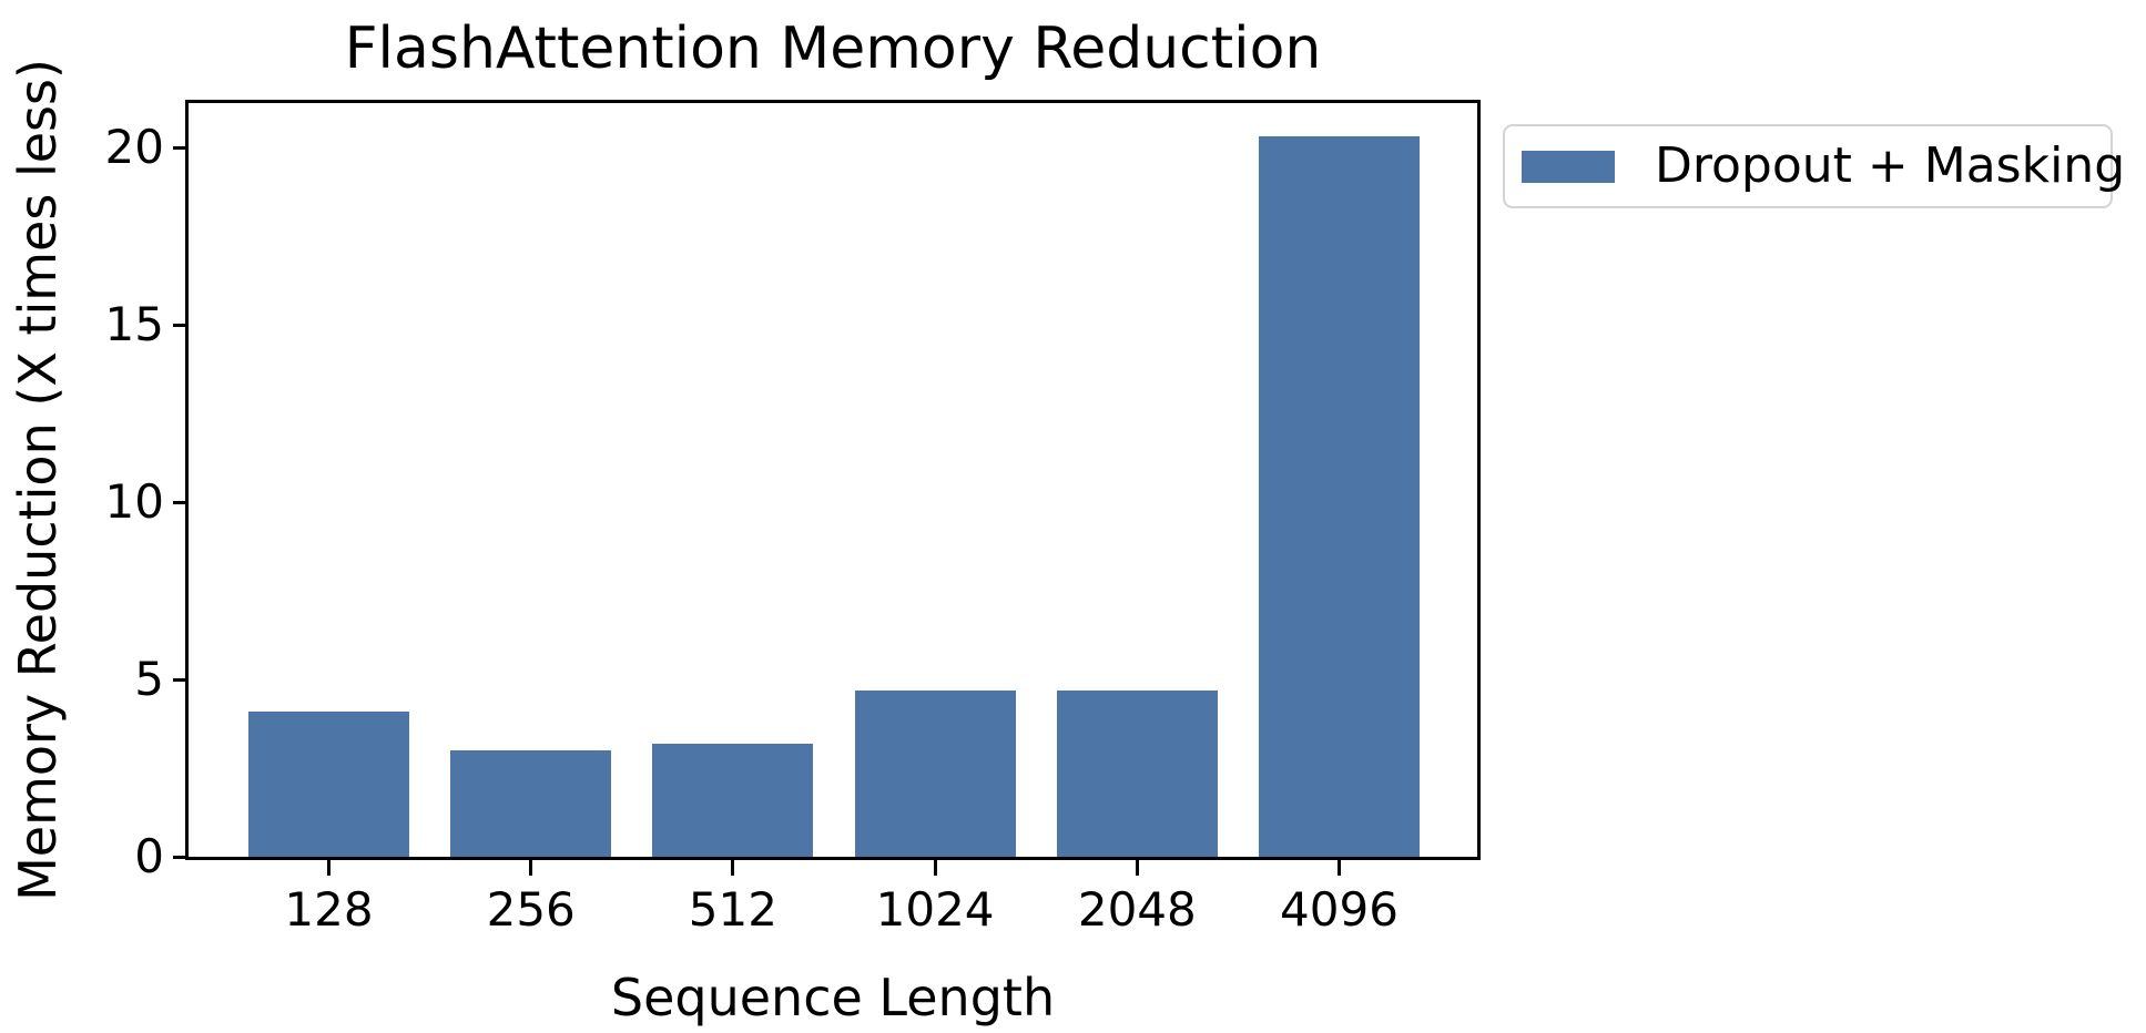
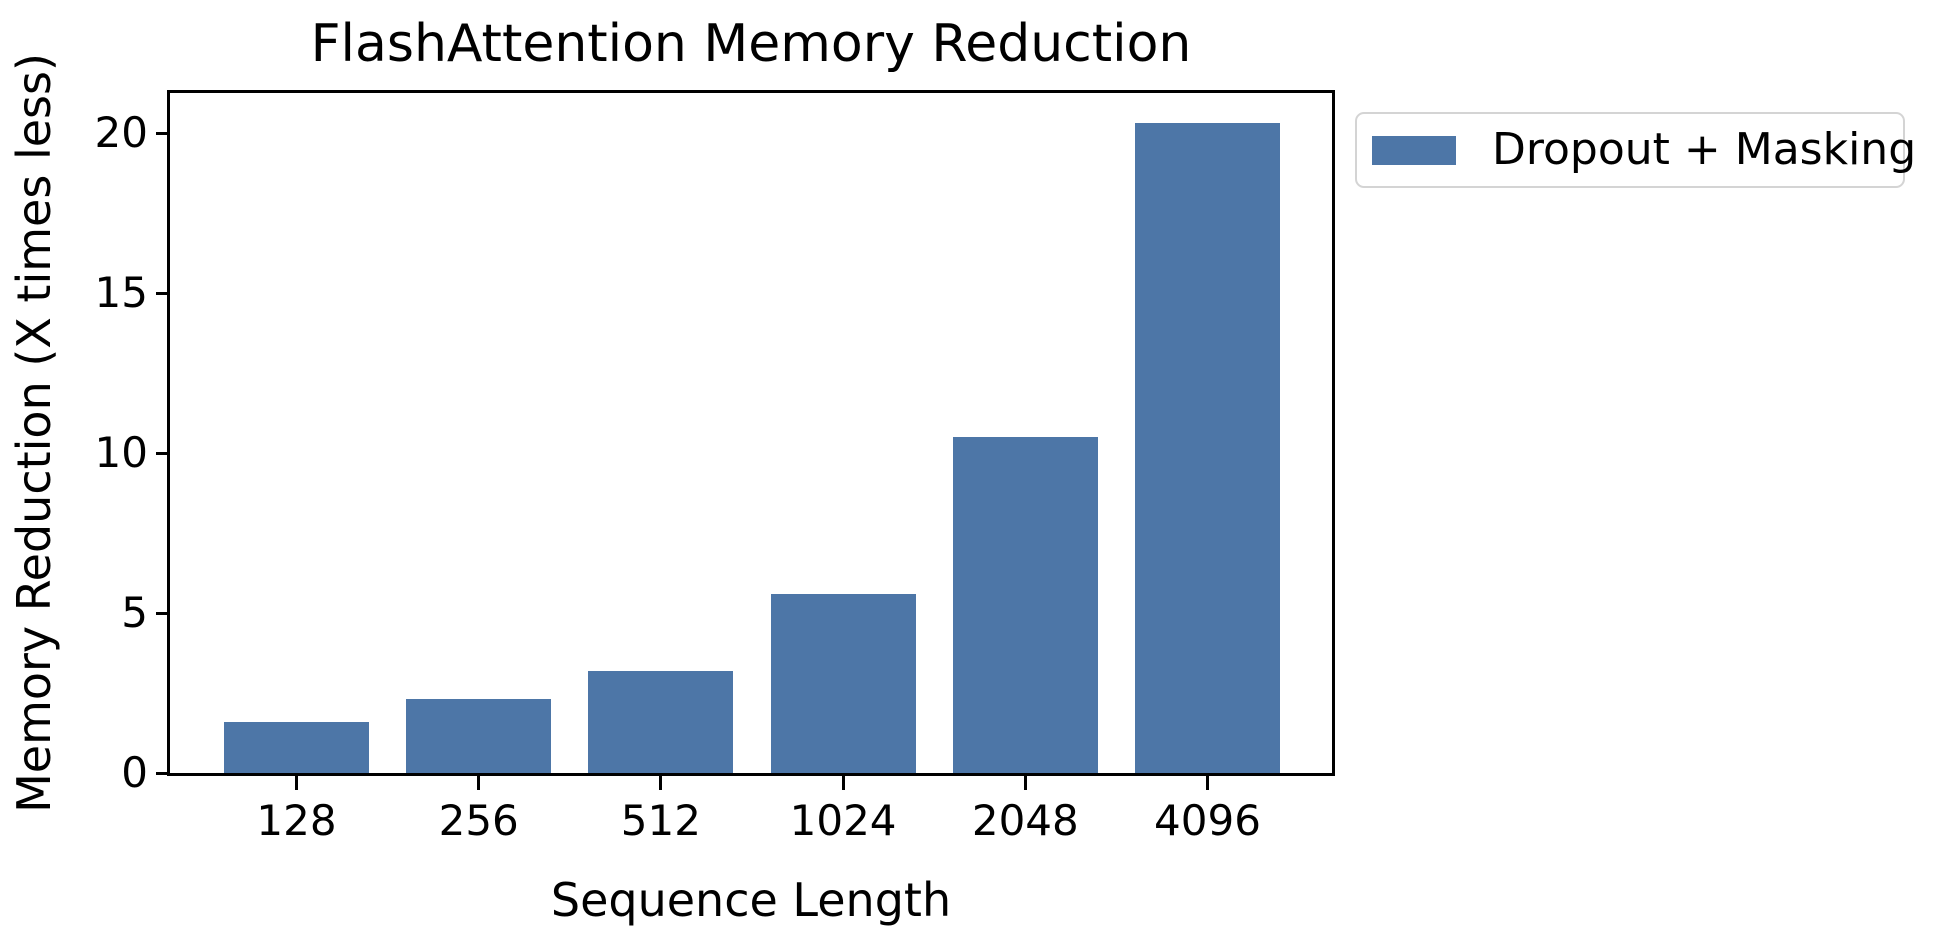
128: 4.1 -> 1.6
256: 3.0 -> 2.3
1024: 4.7 -> 5.6
2048: 4.7 -> 10.5
